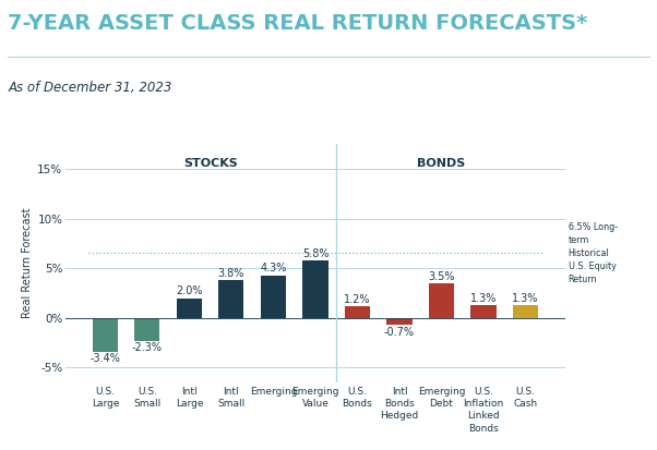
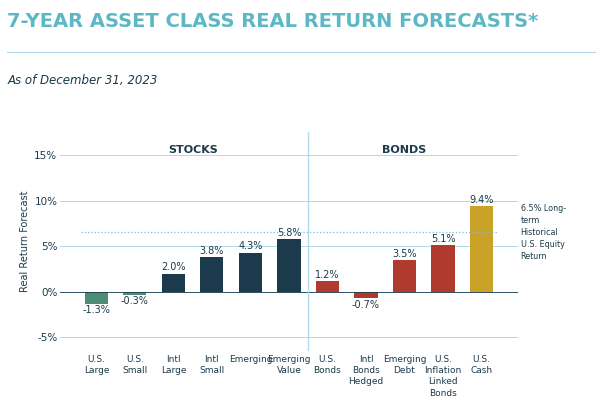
U.S. Large: -3.4% -> -1.3%
U.S. Small: -2.3% -> -0.3%
U.S. Inflation Linked Bonds: 1.3% -> 5.1%
U.S. Cash: 1.3% -> 9.4%
